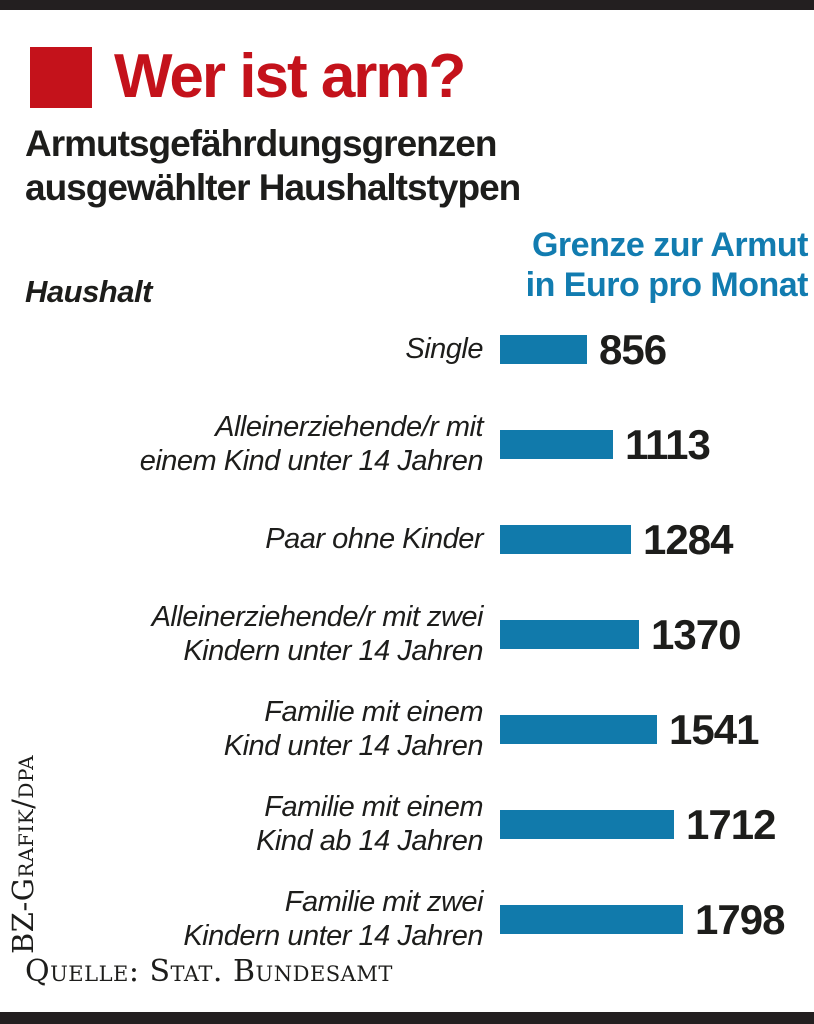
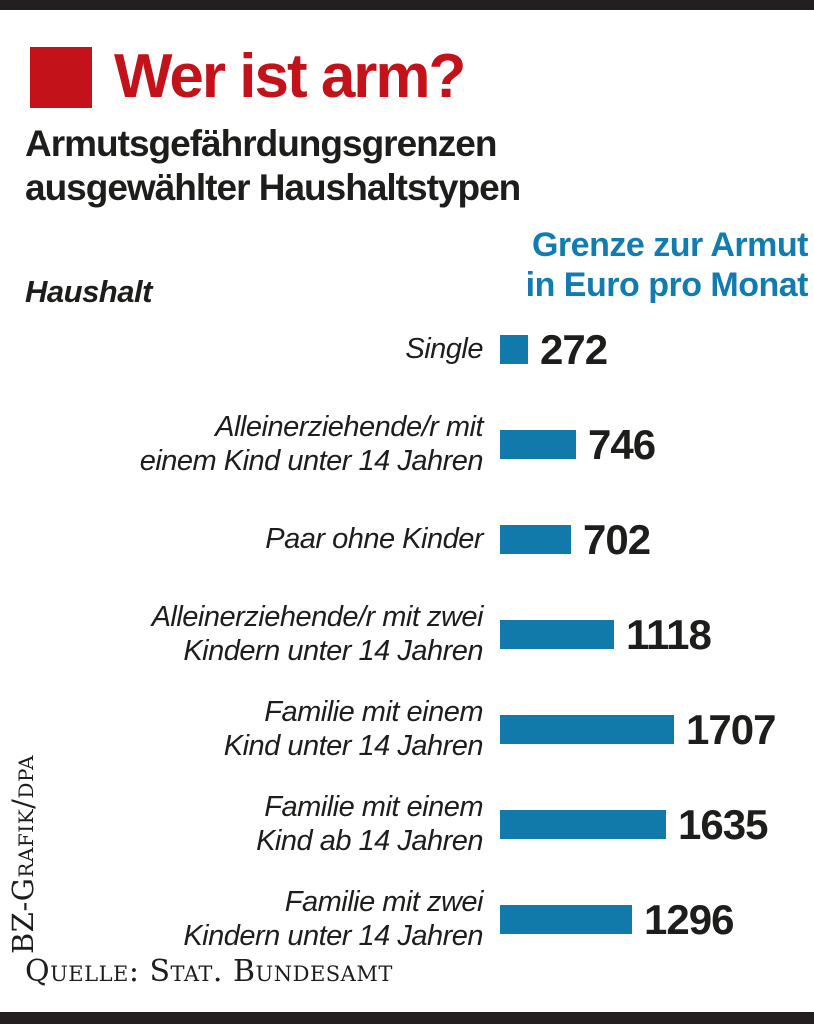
Single: 856 -> 272
Alleinerziehende/r mit einem Kind unter 14 Jahren: 1113 -> 746
Paar ohne Kinder: 1284 -> 702
Alleinerziehende/r mit zwei Kindern unter 14 Jahren: 1370 -> 1118
Familie mit einem Kind unter 14 Jahren: 1541 -> 1707
Familie mit einem Kind ab 14 Jahren: 1712 -> 1635
Familie mit zwei Kindern unter 14 Jahren: 1798 -> 1296
